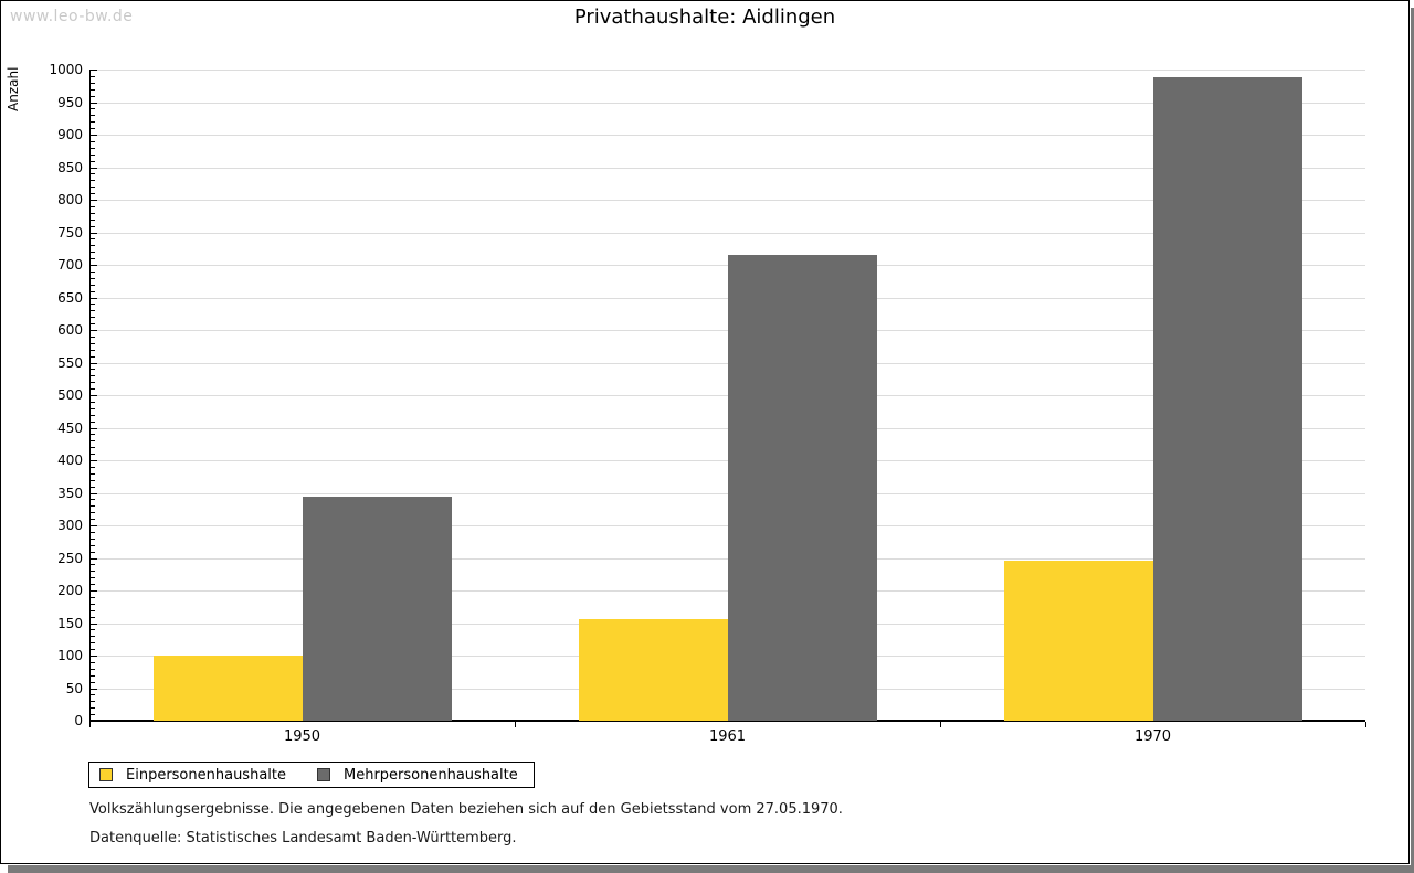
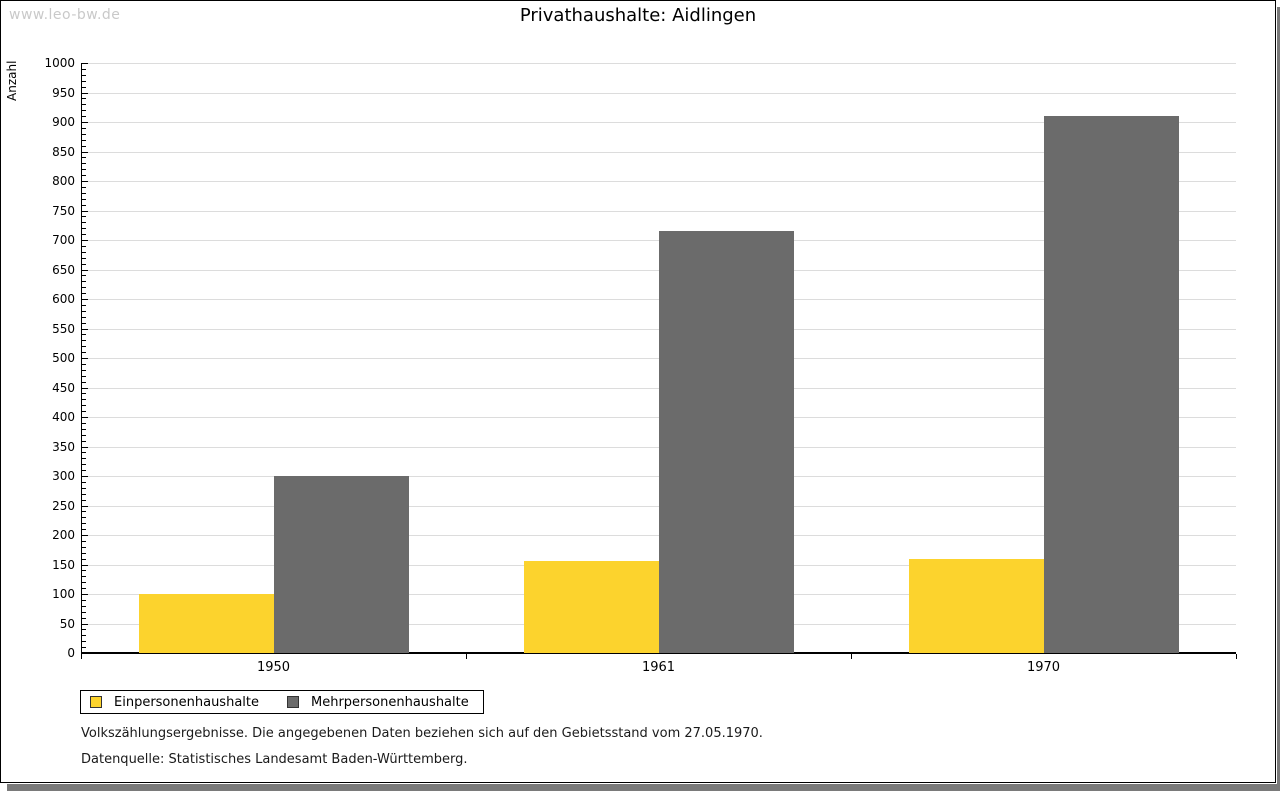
Mehrpersonenhaushalte/1950: 340 -> 300
Einpersonenhaushalte/1970: 240 -> 160
Mehrpersonenhaushalte/1970: 990 -> 910
